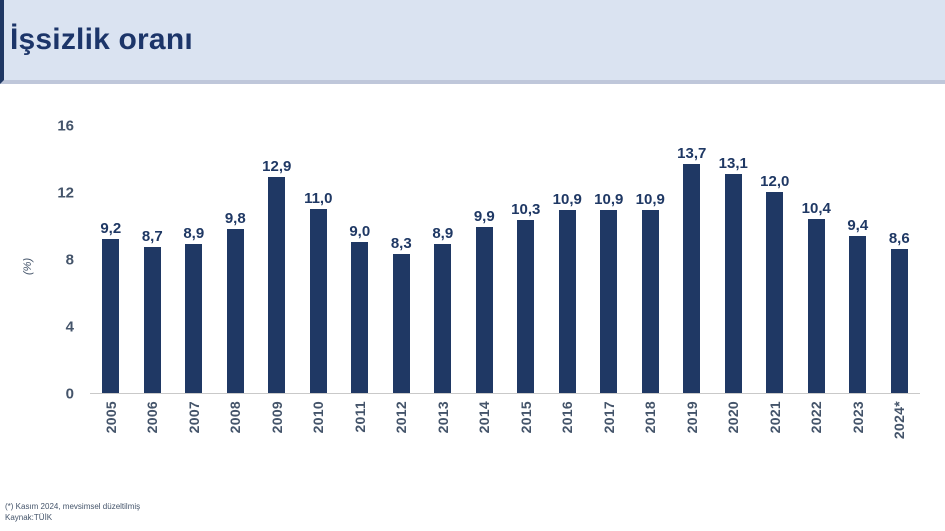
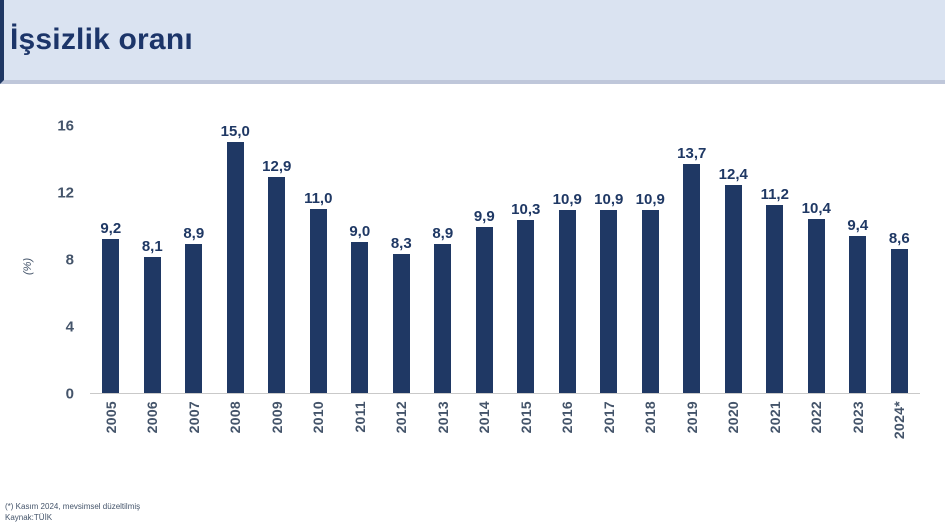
2006: 8,7 -> 8,1
2008: 9,8 -> 15,0
2020: 13,1 -> 12,4
2021: 12,0 -> 11,2
